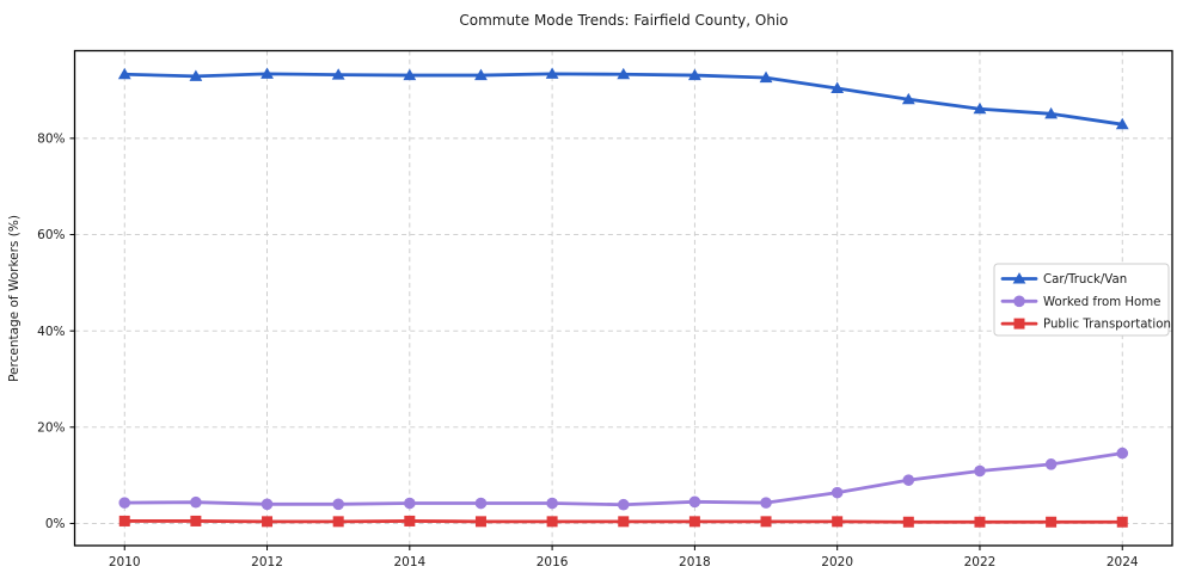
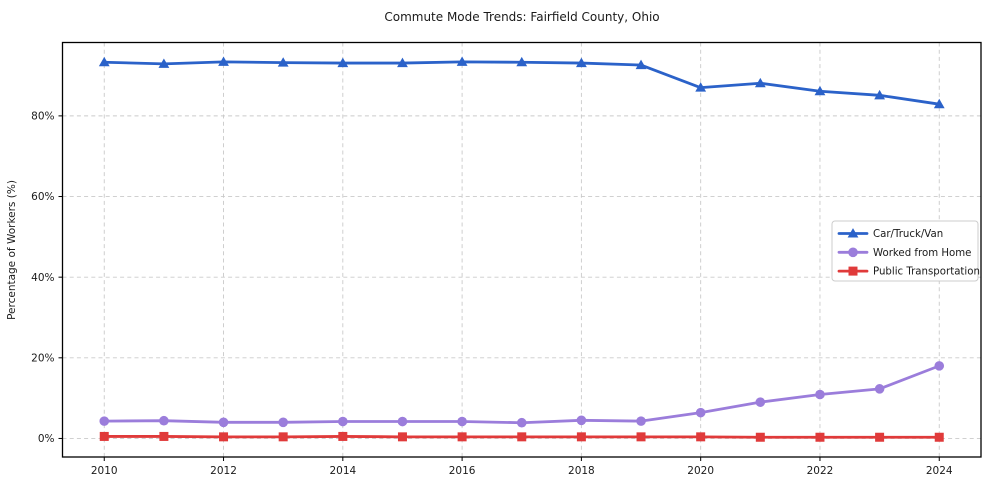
Car/Truck/Van/2020: 90% -> 87%
Worked from Home/2024: 15% -> 18%
